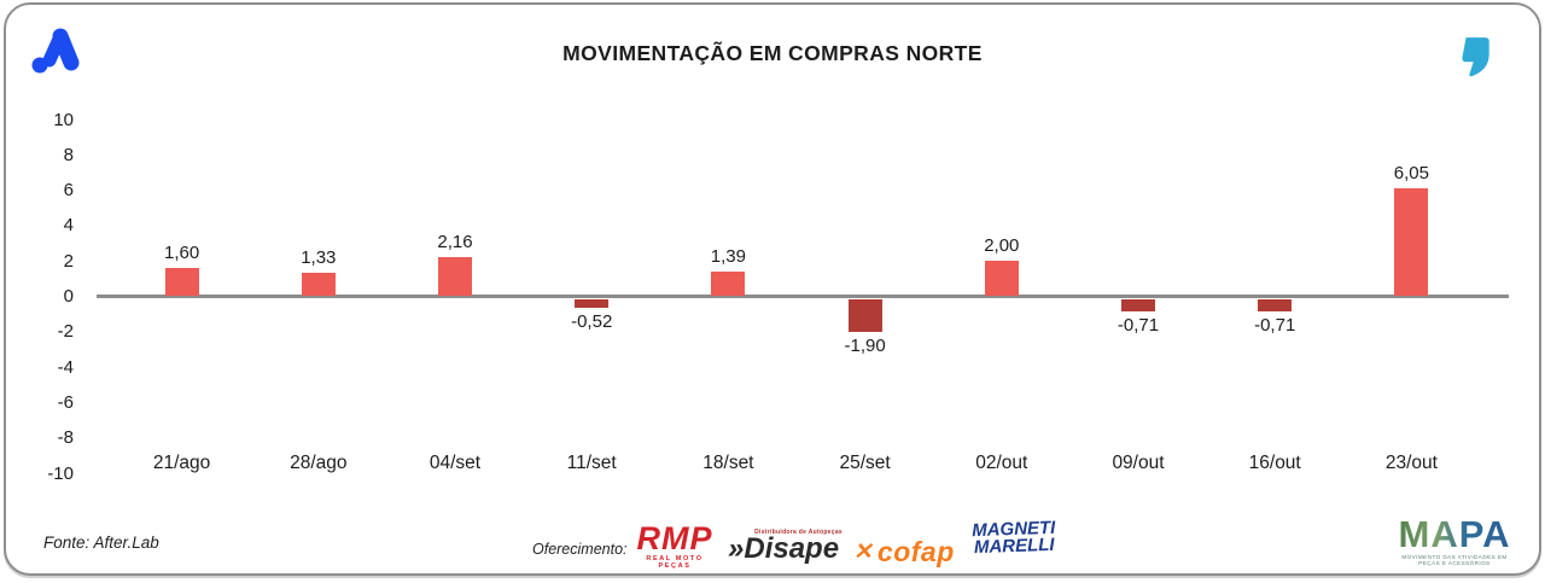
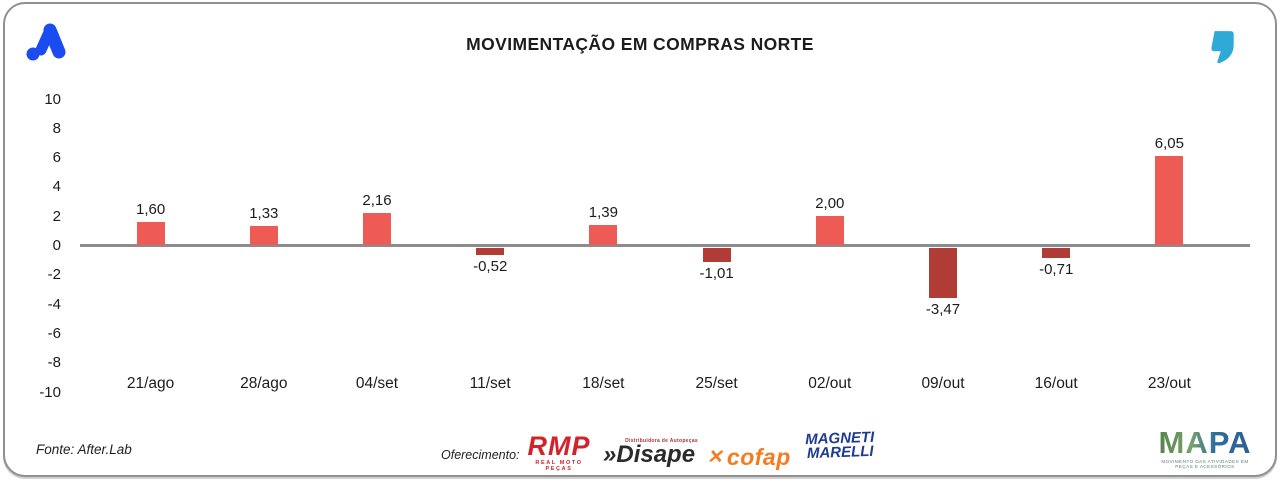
25/set: -1,90 -> -1,01
09/out: -0,71 -> -3,47
